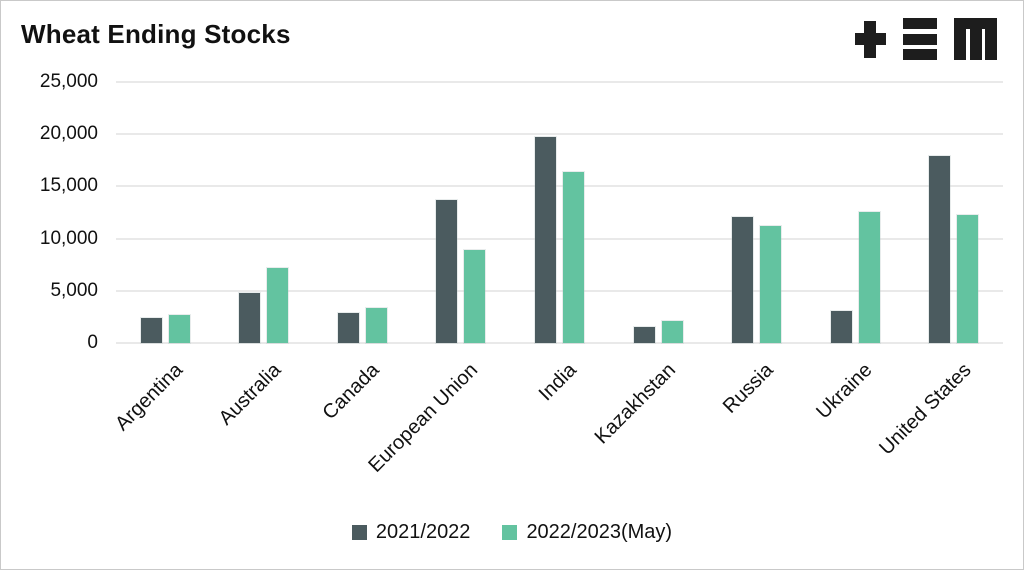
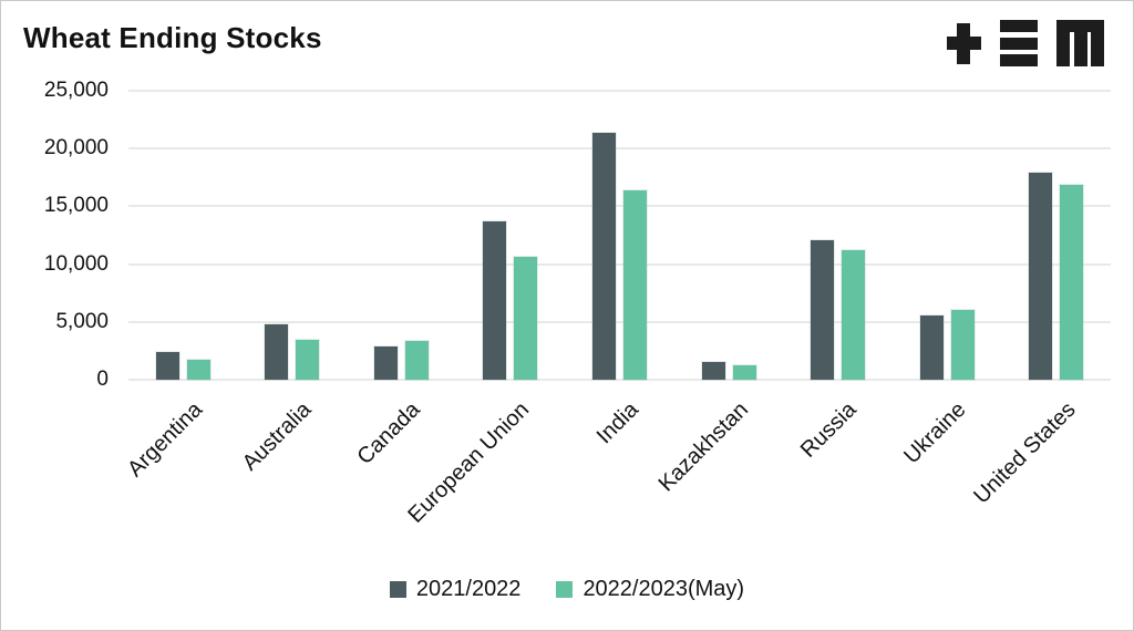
2022/2023(May)/Argentina: 2700 -> 1800
2022/2023(May)/Australia: 7200 -> 3400
2022/2023(May)/European Union: 8900 -> 10600
2021/2022/India: 19700 -> 21400
2022/2023(May)/Kazakhstan: 2100 -> 1200
2021/2022/Ukraine: 3100 -> 5600
2022/2023(May)/Ukraine: 12500 -> 6000
2022/2023(May)/United States: 12300 -> 16900
